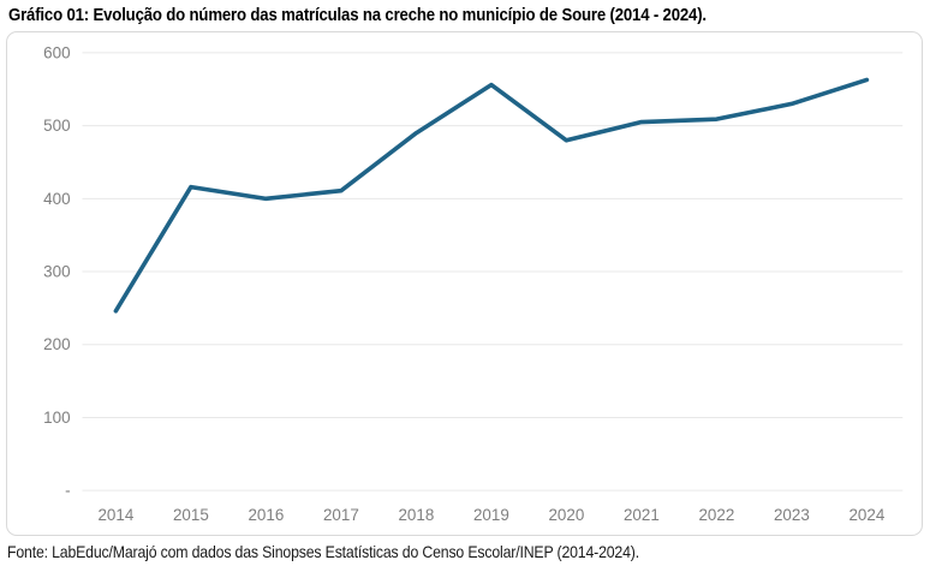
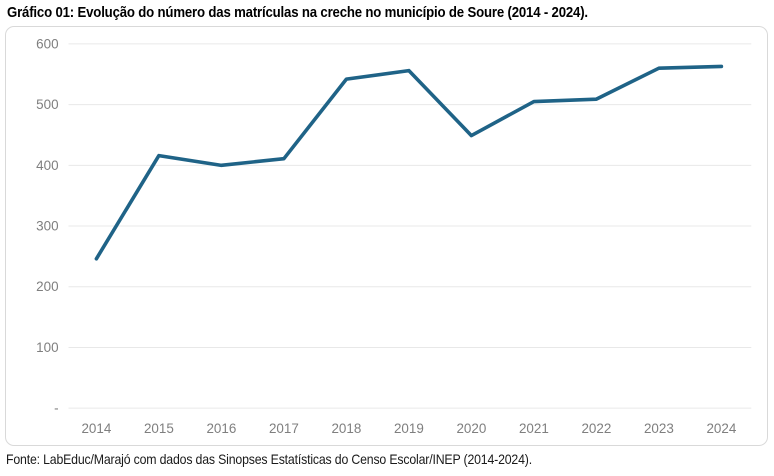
2018: 490 -> 540
2020: 480 -> 450
2023: 530 -> 560
